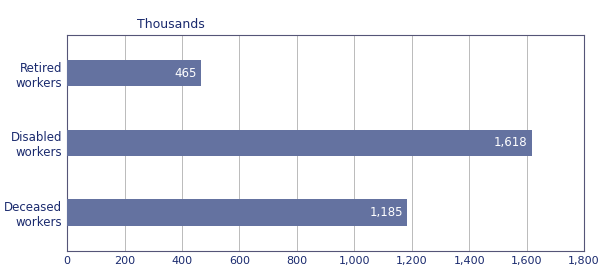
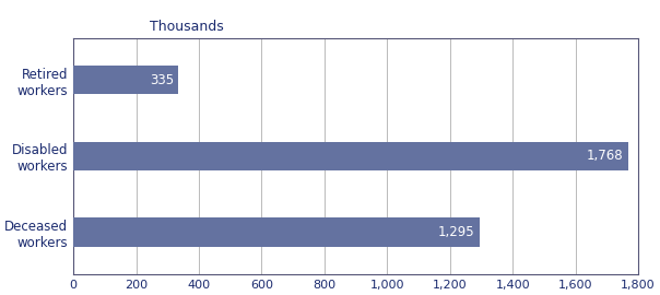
Retired workers: 465 -> 335
Disabled workers: 1,618 -> 1,768
Deceased workers: 1,185 -> 1,295
